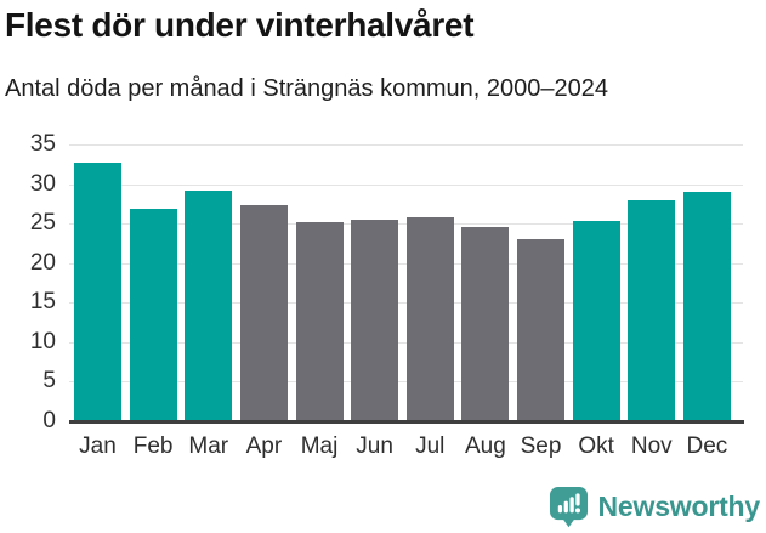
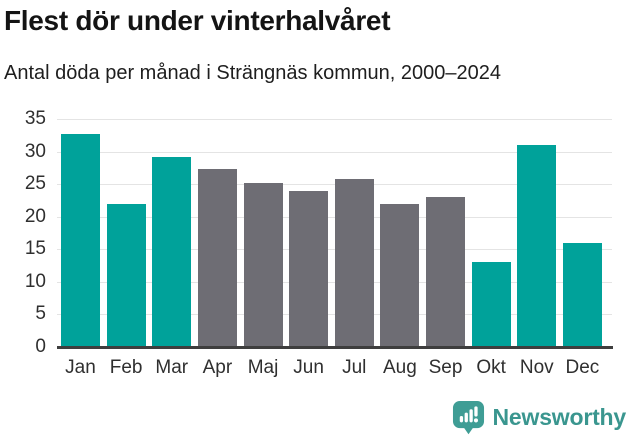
Feb: 27 -> 22
Jun: 26 -> 24
Aug: 24 -> 22
Okt: 25 -> 13
Nov: 28 -> 31
Dec: 29 -> 16
